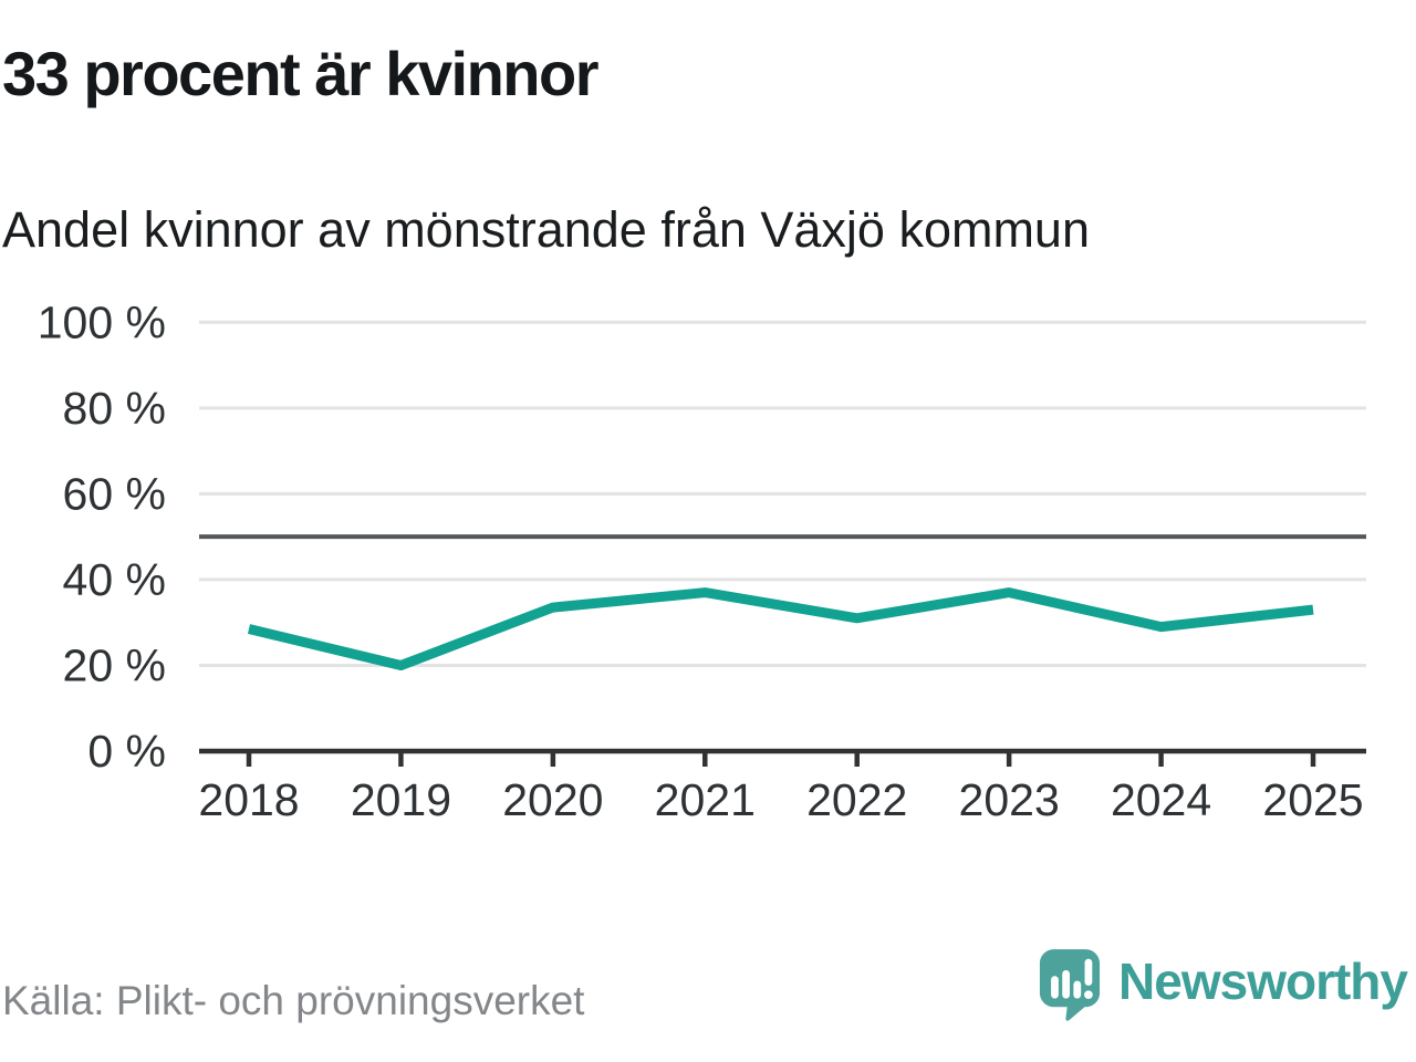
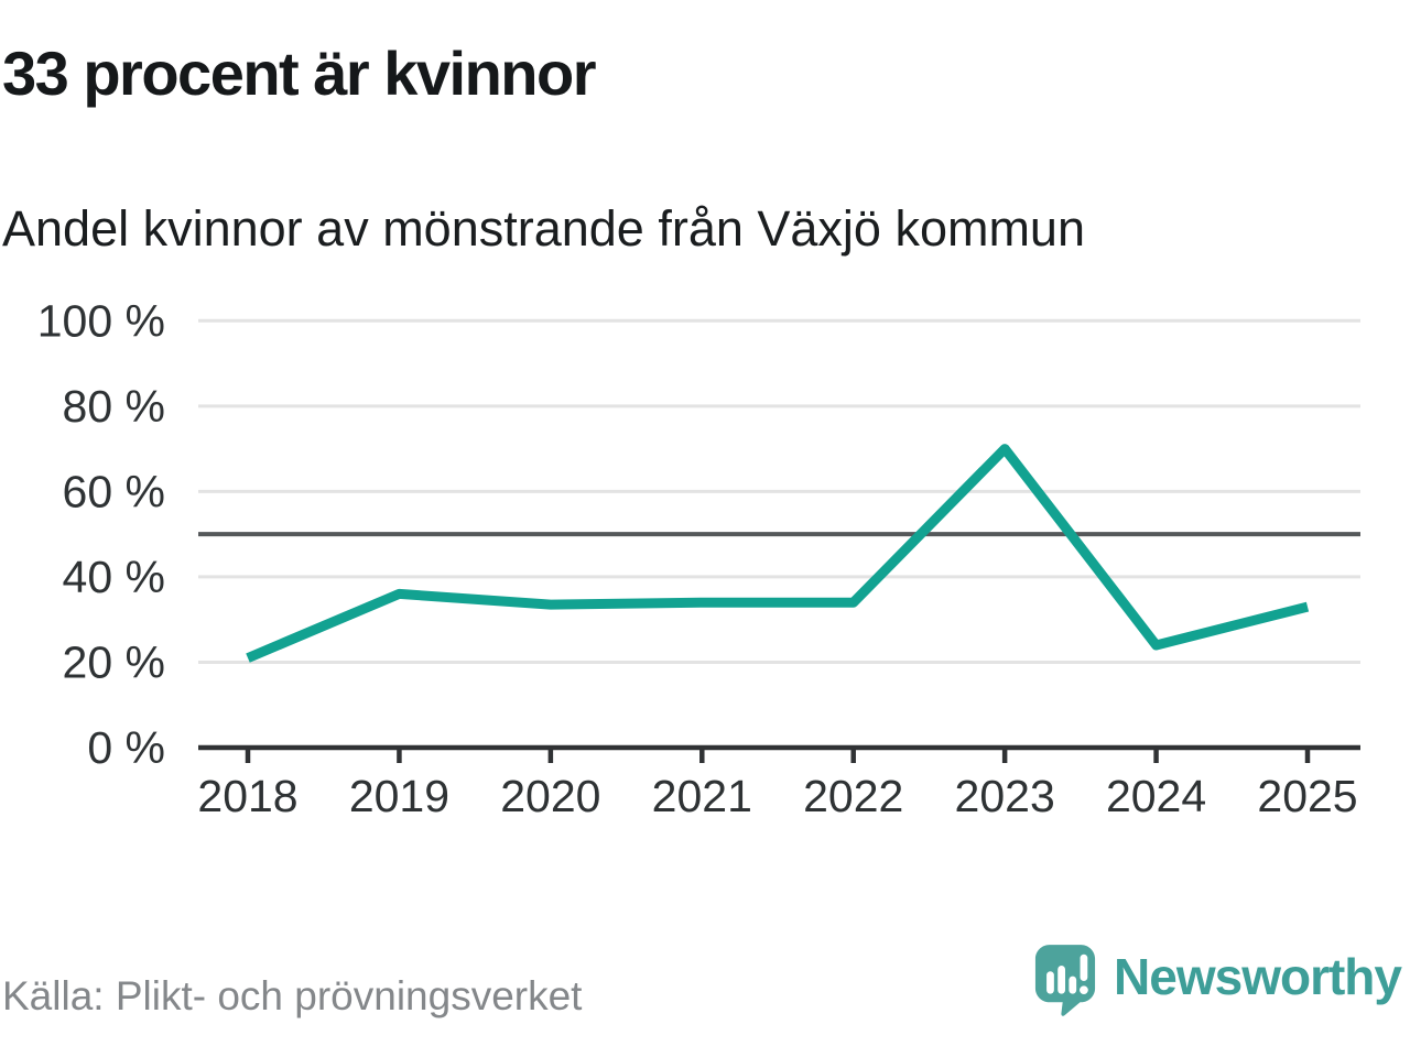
2018: 28% -> 21%
2019: 20% -> 36%
2021: 37% -> 34%
2022: 31% -> 34%
2023: 37% -> 70%
2024: 29% -> 24%
